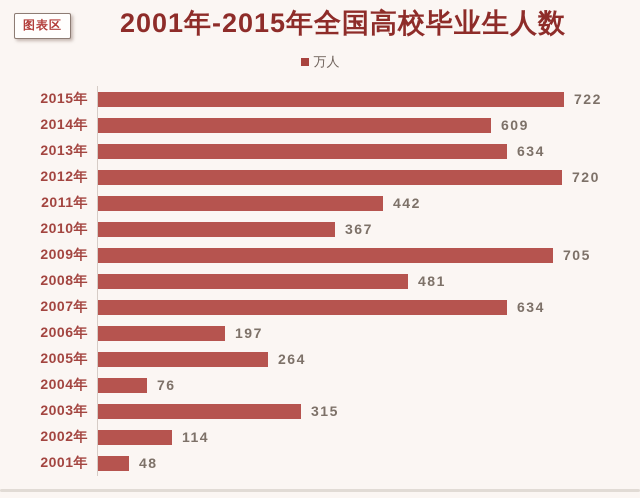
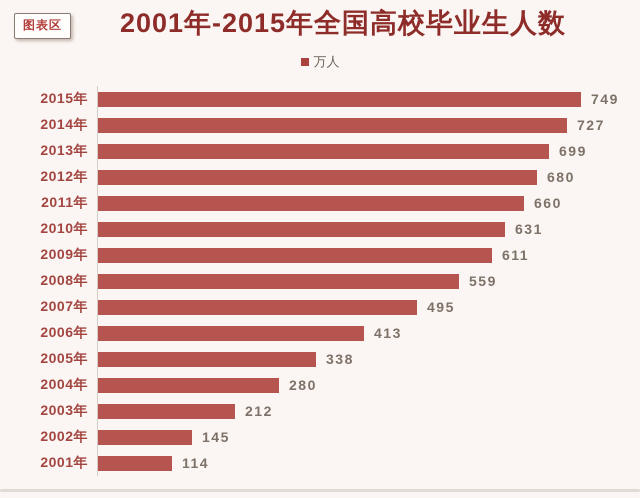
2015年: 722 -> 749
2014年: 609 -> 727
2013年: 634 -> 699
2012年: 720 -> 680
2011年: 442 -> 660
2010年: 367 -> 631
2009年: 705 -> 611
2008年: 481 -> 559
2007年: 634 -> 495
2006年: 197 -> 413
2005年: 264 -> 338
2004年: 76 -> 280
2003年: 315 -> 212
2002年: 114 -> 145
2001年: 48 -> 114
